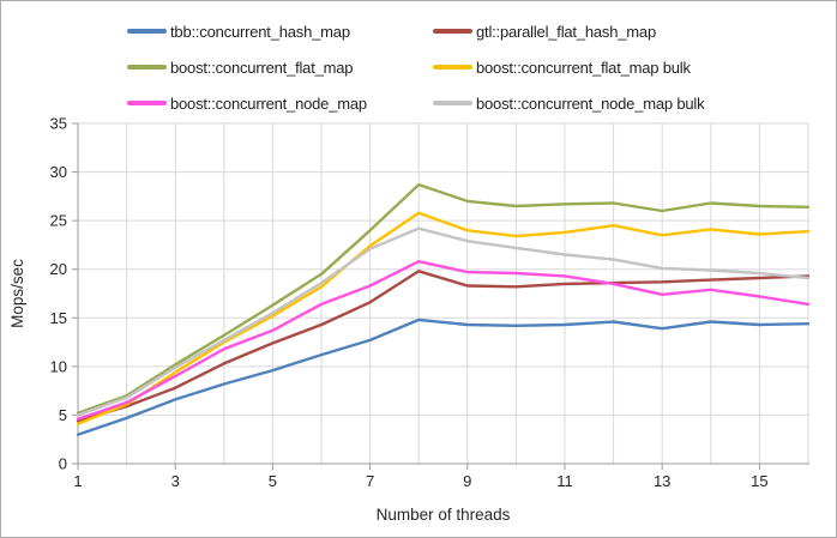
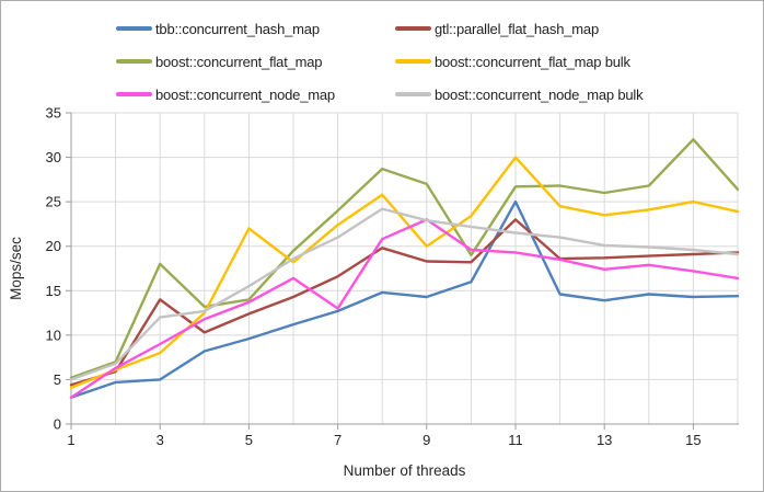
boost::concurrent_node_map/1: 5 -> 3
tbb::concurrent_hash_map/3: 7 -> 5
gtl::parallel_flat_hash_map/3: 8 -> 14
boost::concurrent_flat_map/3: 10 -> 18
boost::concurrent_flat_map bulk/3: 9 -> 8
boost::concurrent_node_map bulk/3: 10 -> 12
boost::concurrent_flat_map/5: 16 -> 14
boost::concurrent_flat_map bulk/5: 15 -> 22
boost::concurrent_node_map/7: 18 -> 13
boost::concurrent_node_map bulk/7: 22 -> 21
boost::concurrent_flat_map bulk/9: 24 -> 20
boost::concurrent_node_map/9: 20 -> 23
tbb::concurrent_hash_map/10: 14 -> 16
boost::concurrent_flat_map/10: 26 -> 19
tbb::concurrent_hash_map/11: 14 -> 25
gtl::parallel_flat_hash_map/11: 18 -> 23
boost::concurrent_flat_map bulk/11: 24 -> 30
boost::concurrent_flat_map/15: 26 -> 32
boost::concurrent_flat_map bulk/15: 24 -> 25
